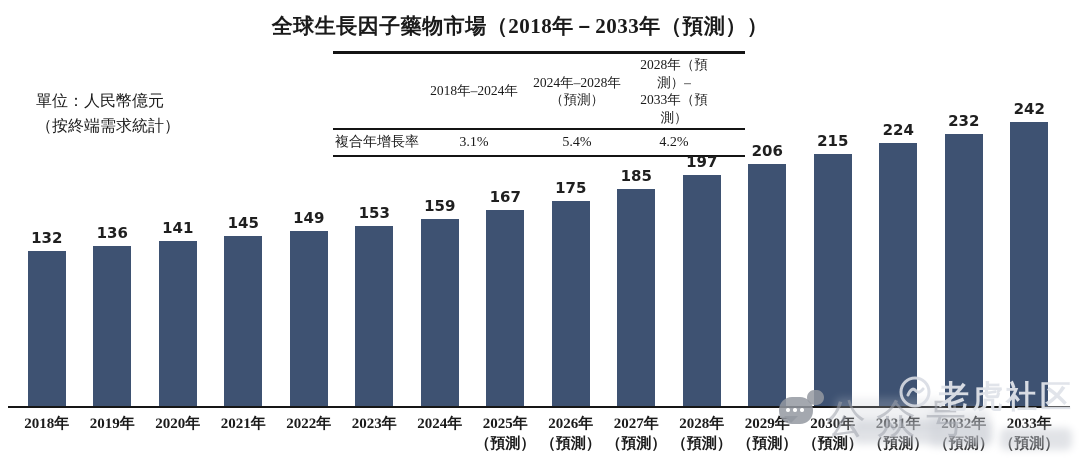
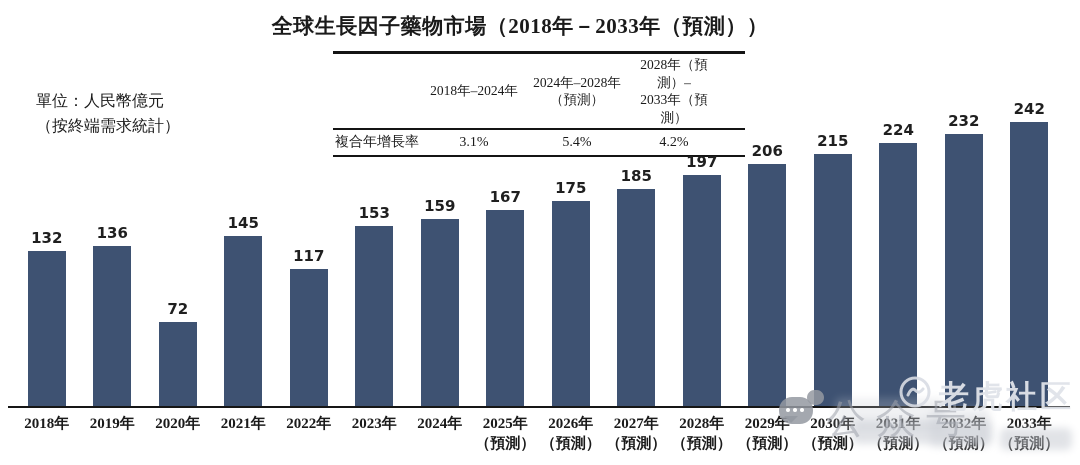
2020年: 141 -> 72
2022年: 149 -> 117
